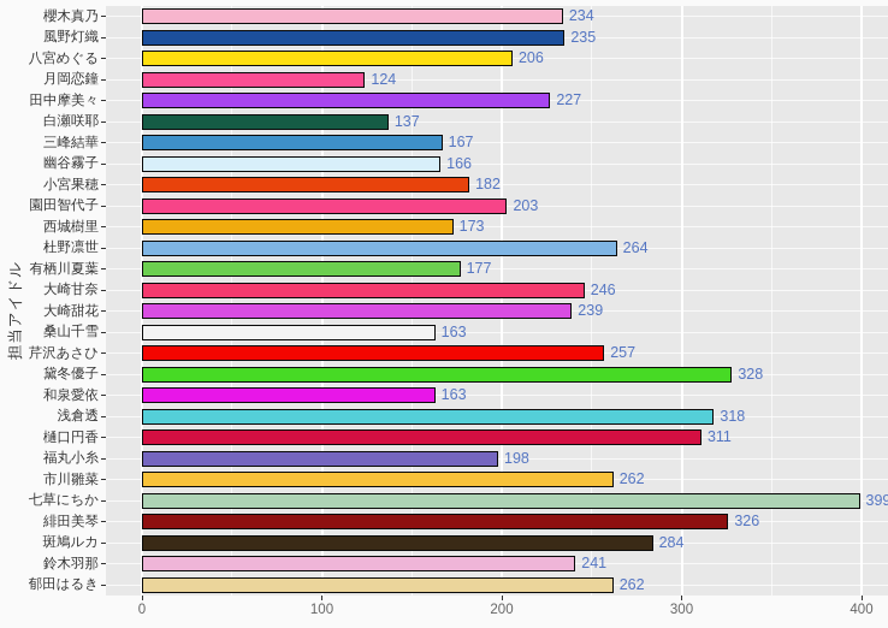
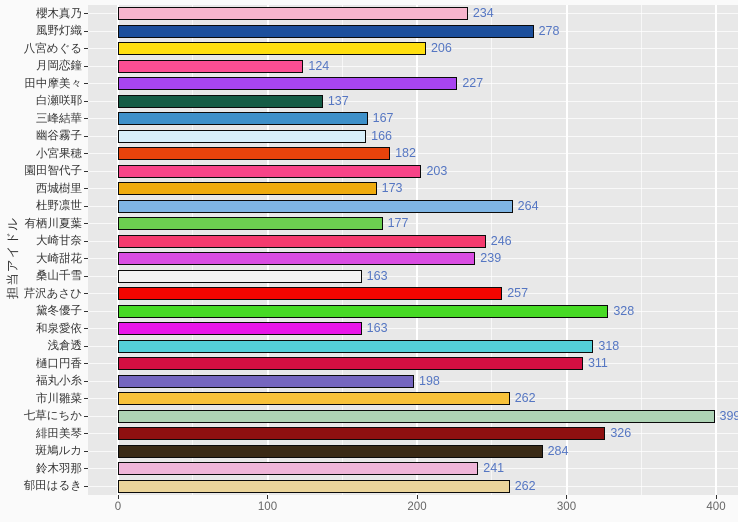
風野灯織: 235 -> 278
